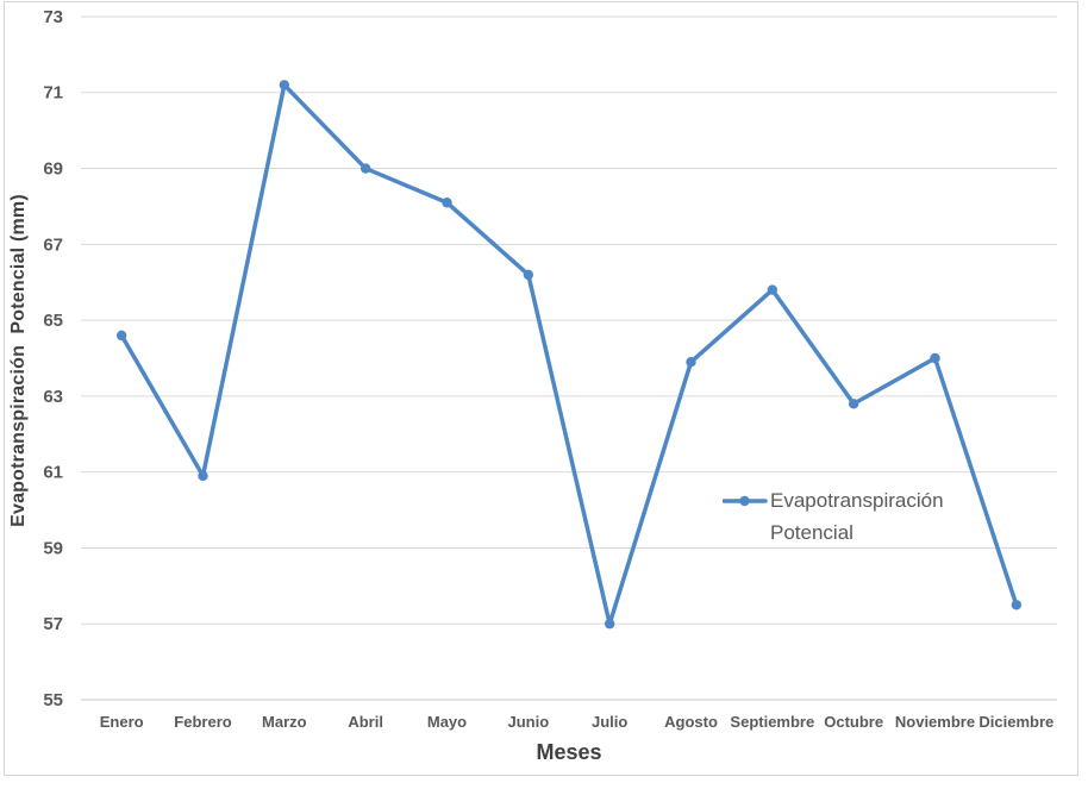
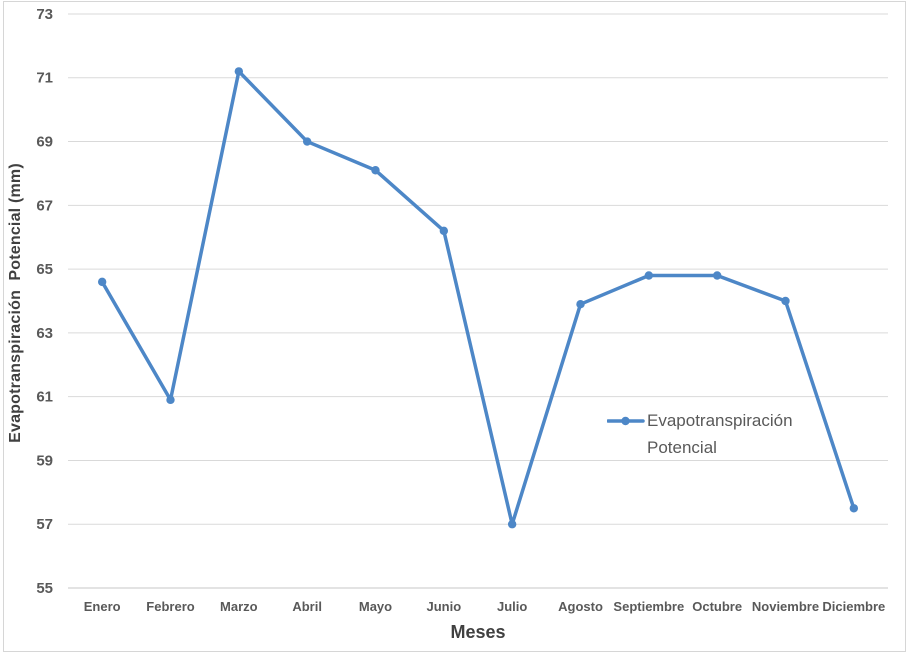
Septiembre: 65.8 -> 64.8
Octubre: 62.8 -> 64.8
